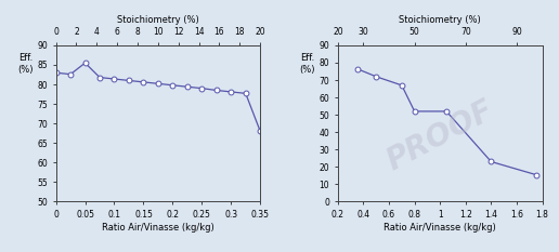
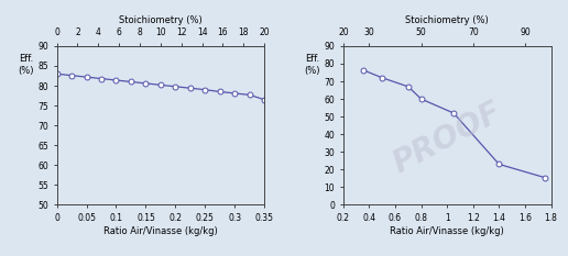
0.05: 85.5 -> 82.2
0.35: 68.0 -> 76.5
0.8: 52 -> 60
